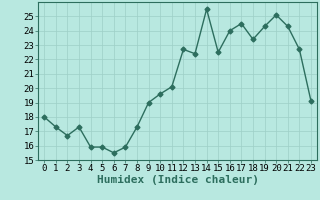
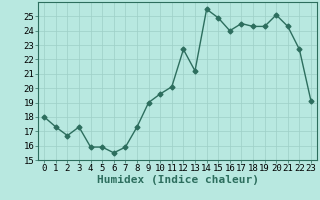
13: 22.4 -> 21.2
15: 22.5 -> 24.9
18: 23.4 -> 24.3
